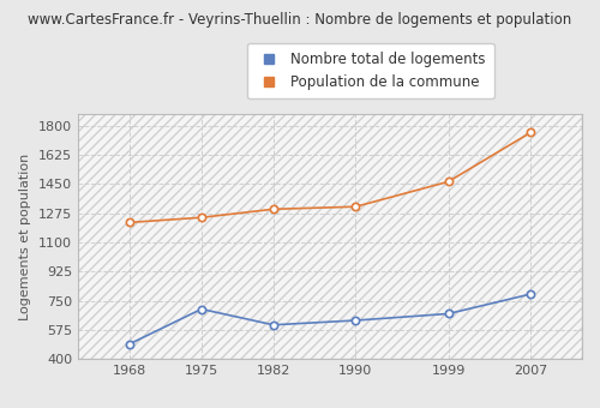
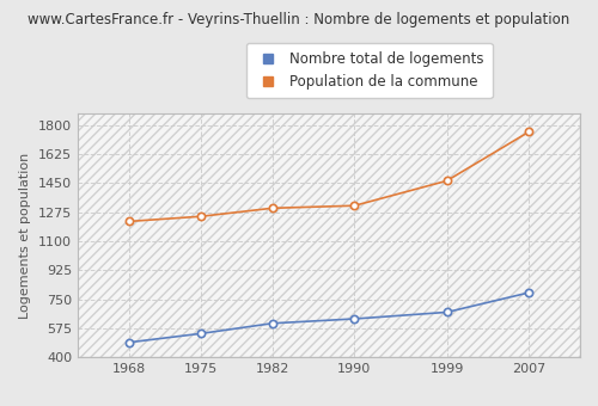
Nombre total de logements/1975: 700 -> 540
